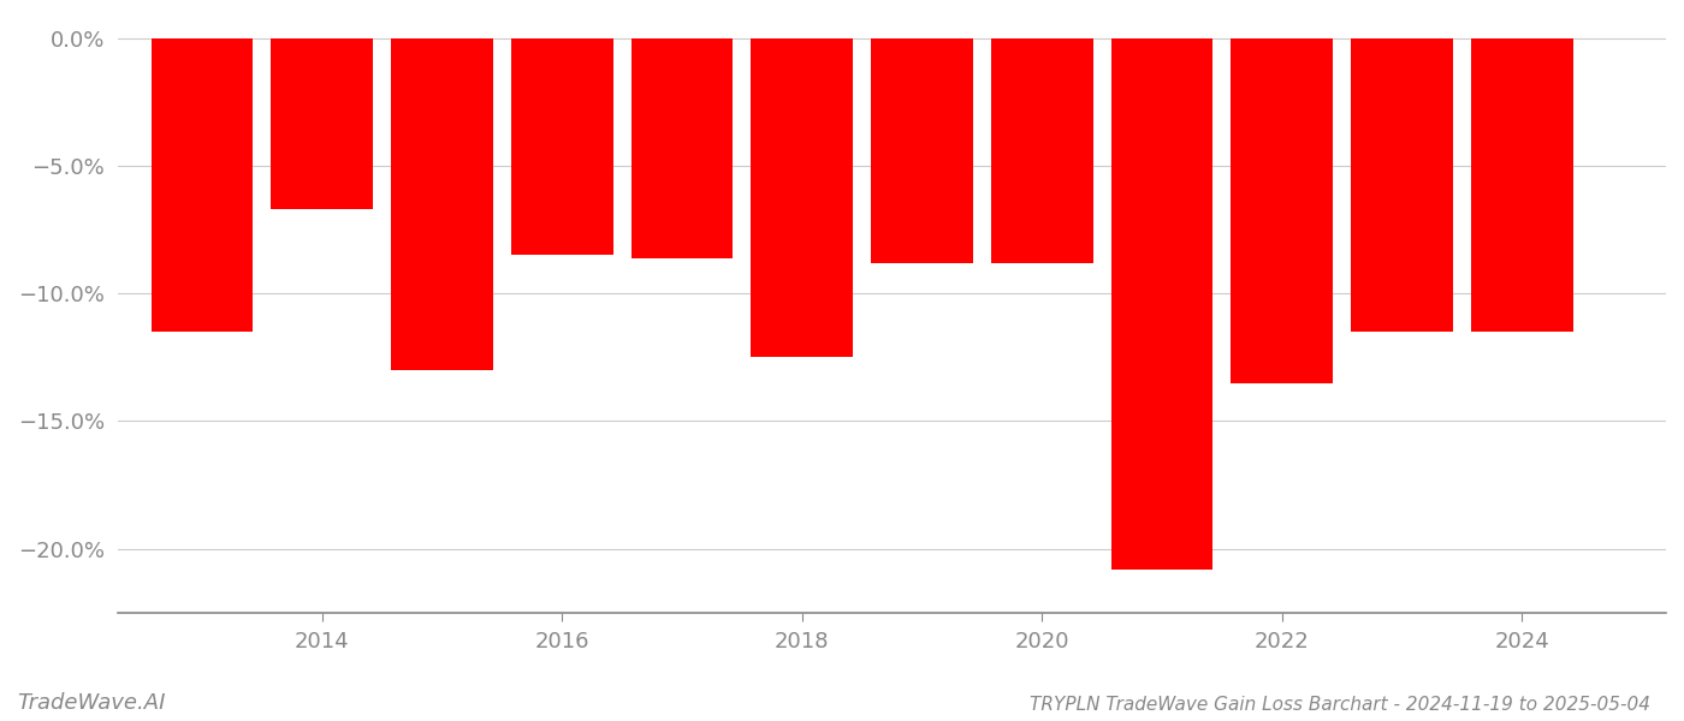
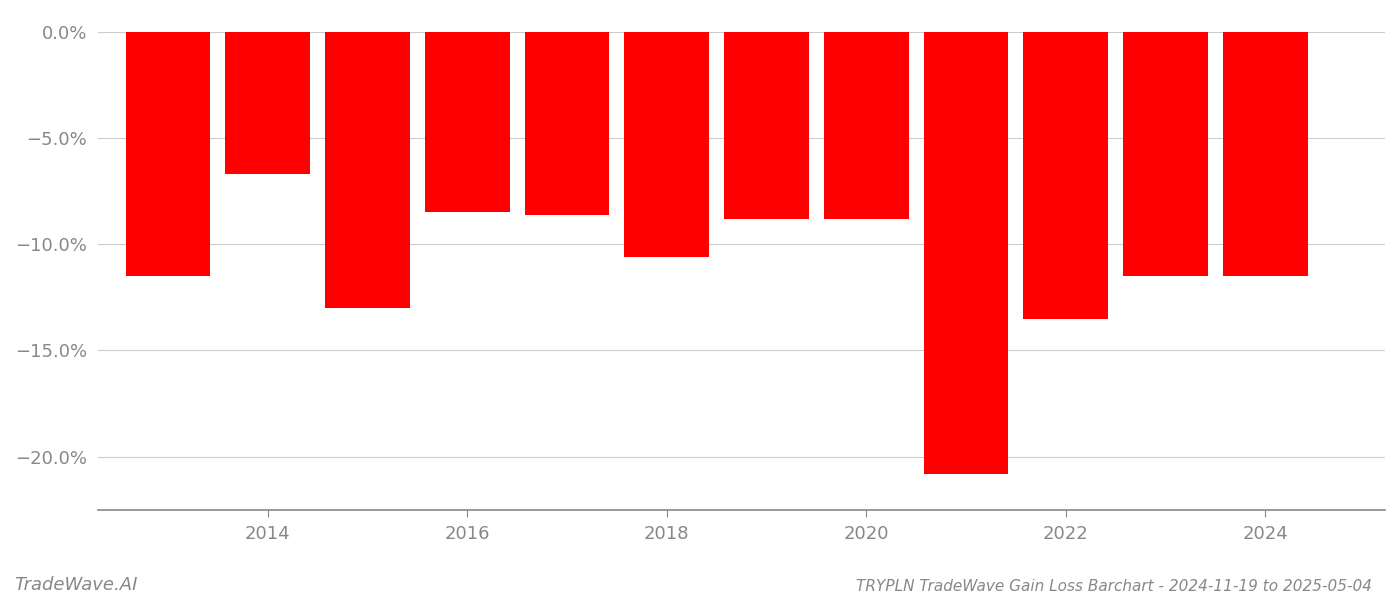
2018: -12.5% -> -10.6%
